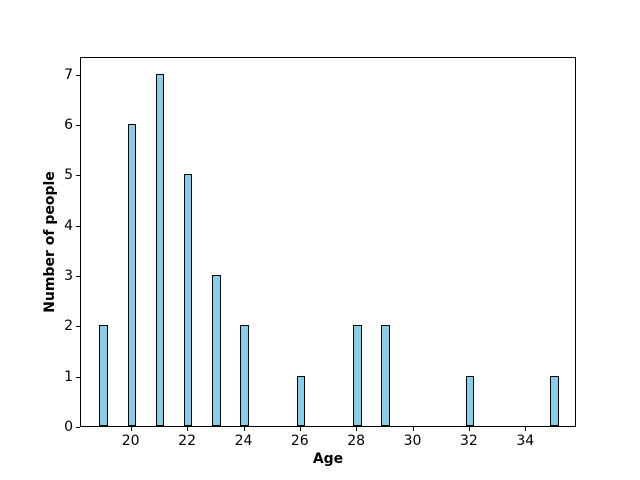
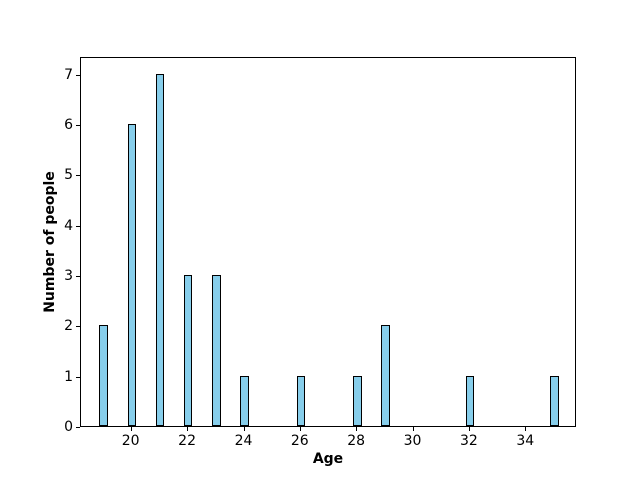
22: 5 -> 3
24: 2 -> 1
28: 2 -> 1
